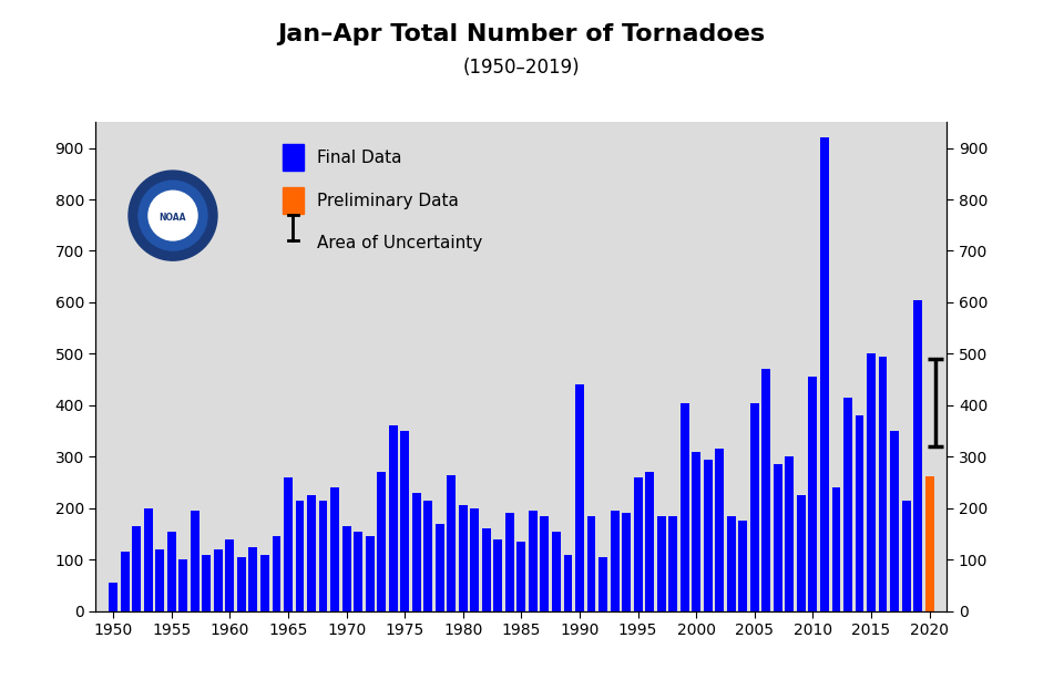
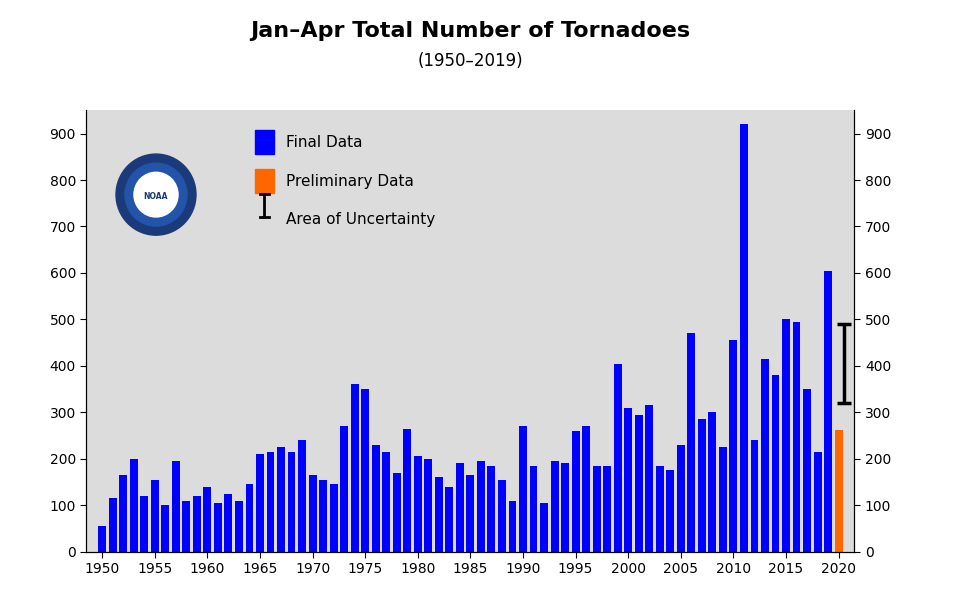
Final Data/1965: 260 -> 210
Final Data/1985: 135 -> 165
Final Data/1990: 440 -> 270
Final Data/2005: 405 -> 230
